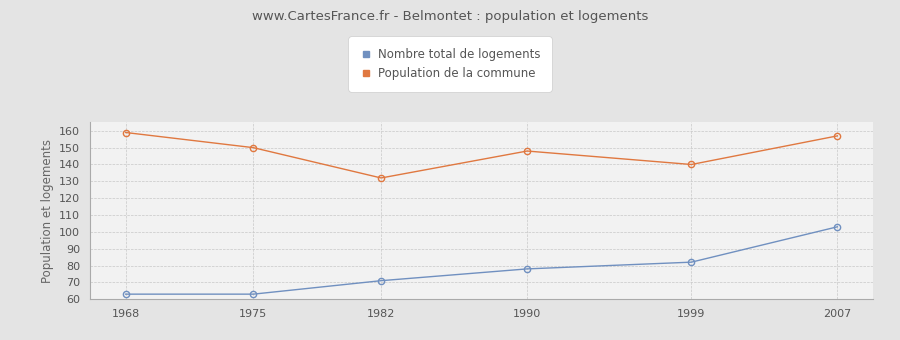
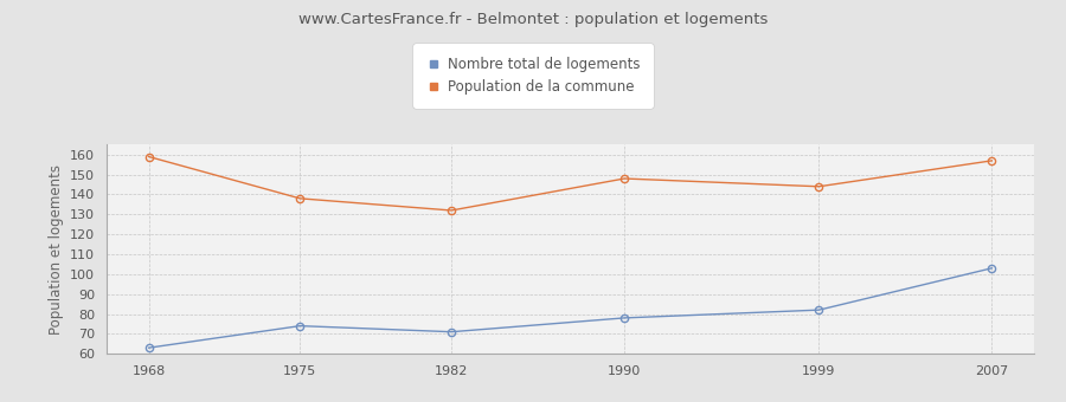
Nombre total de logements/1975: 63 -> 74
Population de la commune/1975: 150 -> 138
Population de la commune/1999: 140 -> 144
